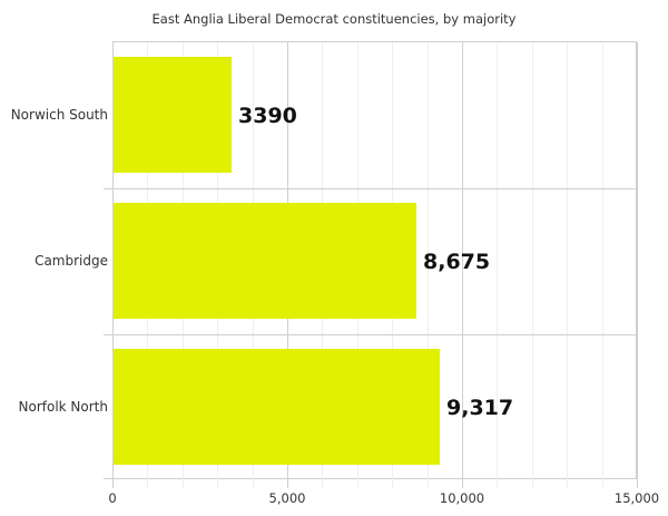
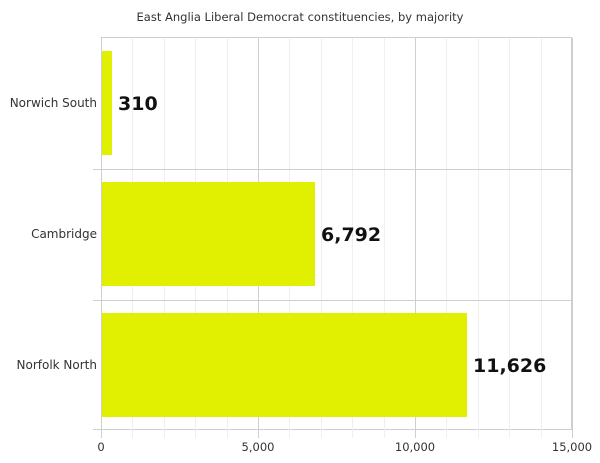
Norwich South: 3390 -> 310
Cambridge: 8,675 -> 6,792
Norfolk North: 9,317 -> 11,626
